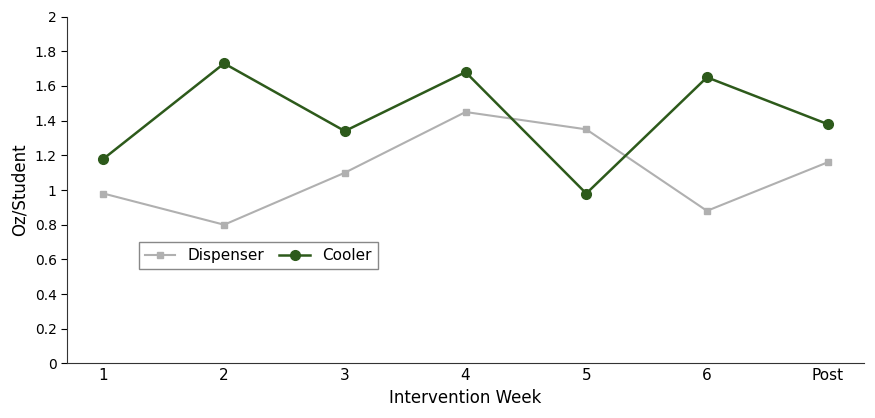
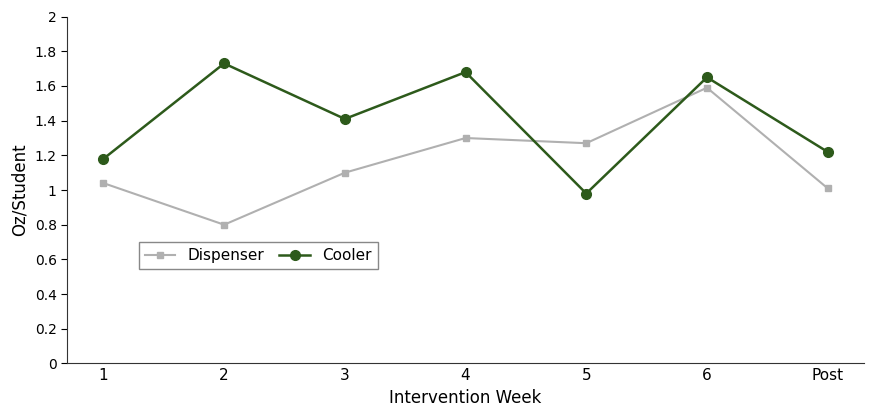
Dispenser/1: 0.98 -> 1.04
Cooler/3: 1.34 -> 1.41
Dispenser/4: 1.45 -> 1.30
Dispenser/5: 1.35 -> 1.27
Dispenser/6: 0.88 -> 1.59
Dispenser/Post: 1.16 -> 1.01
Cooler/Post: 1.38 -> 1.22
